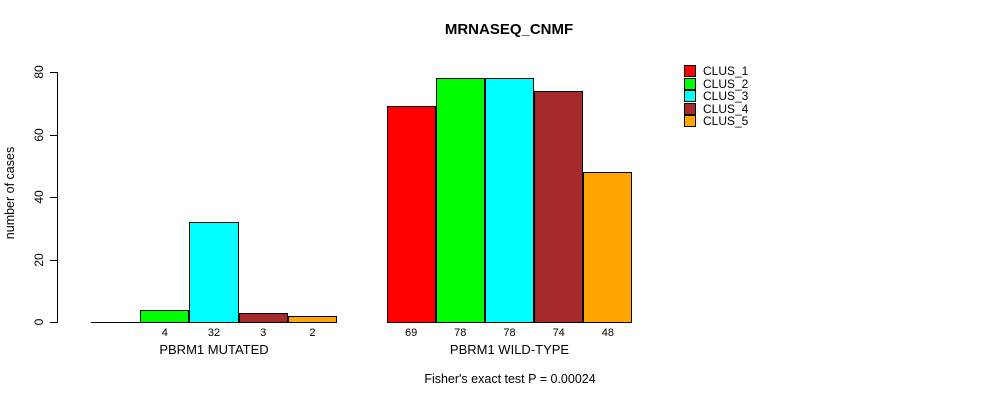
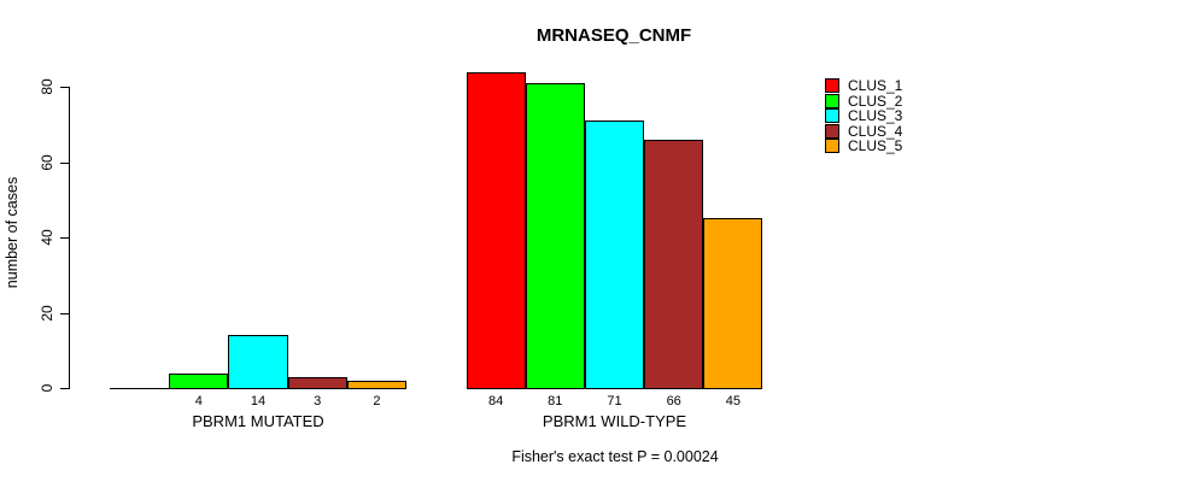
CLUS_3/PBRM1 MUTATED: 32 -> 14
CLUS_1/PBRM1 WILD-TYPE: 69 -> 84
CLUS_2/PBRM1 WILD-TYPE: 78 -> 81
CLUS_3/PBRM1 WILD-TYPE: 78 -> 71
CLUS_4/PBRM1 WILD-TYPE: 74 -> 66
CLUS_5/PBRM1 WILD-TYPE: 48 -> 45
